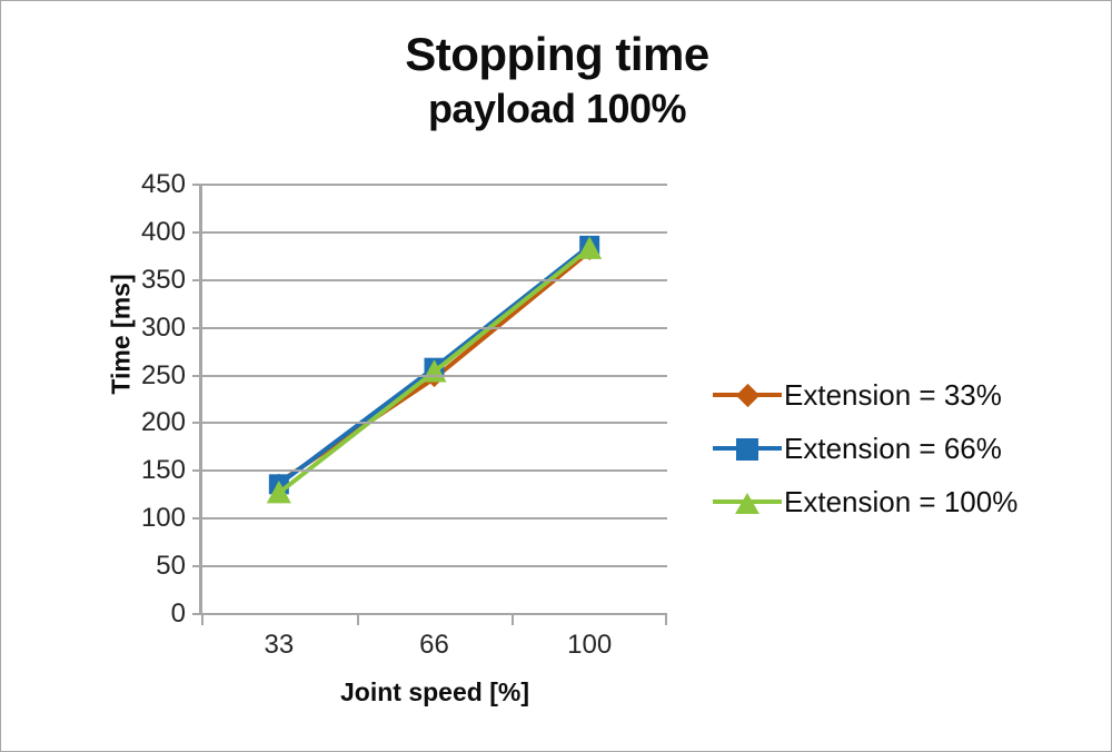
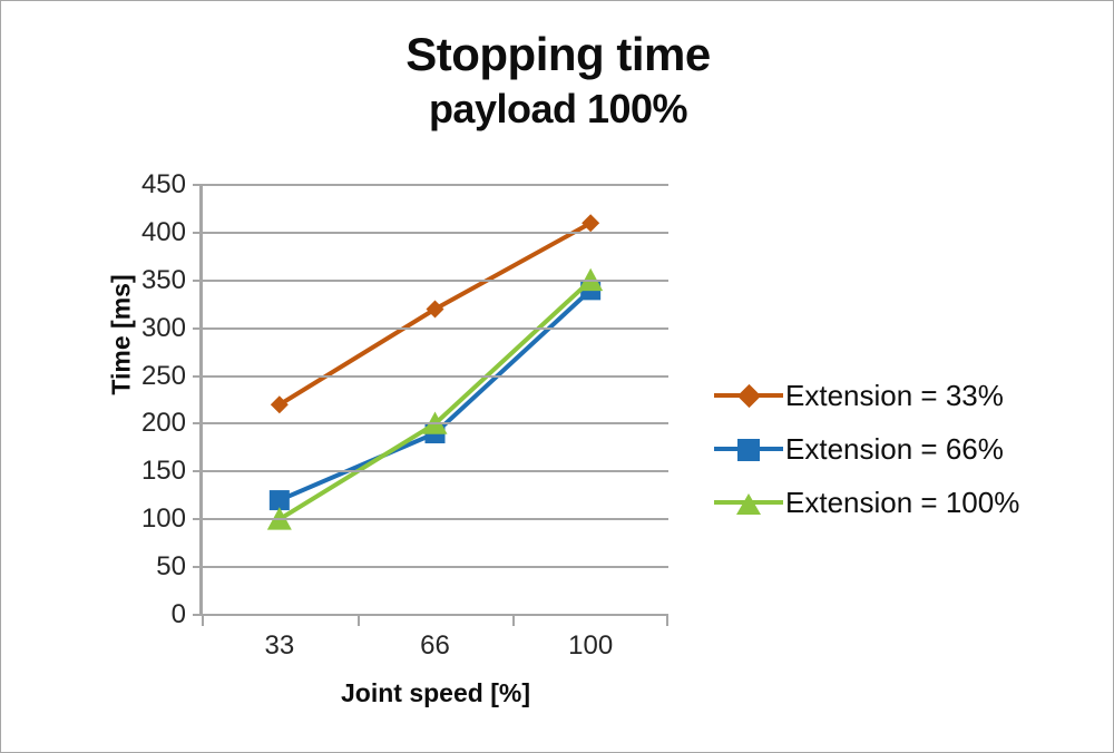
Extension = 33%/33: 140 -> 220
Extension = 66%/33: 140 -> 120
Extension = 100%/33: 130 -> 100
Extension = 33%/66: 250 -> 320
Extension = 66%/66: 260 -> 190
Extension = 100%/66: 250 -> 200
Extension = 33%/100: 380 -> 410
Extension = 66%/100: 390 -> 340
Extension = 100%/100: 380 -> 350
